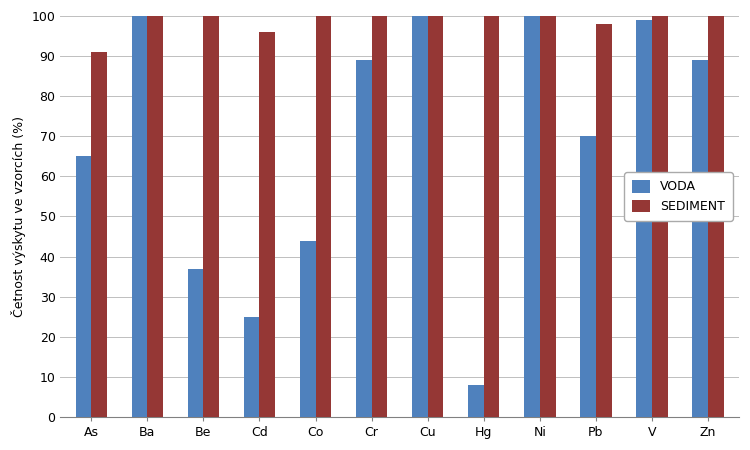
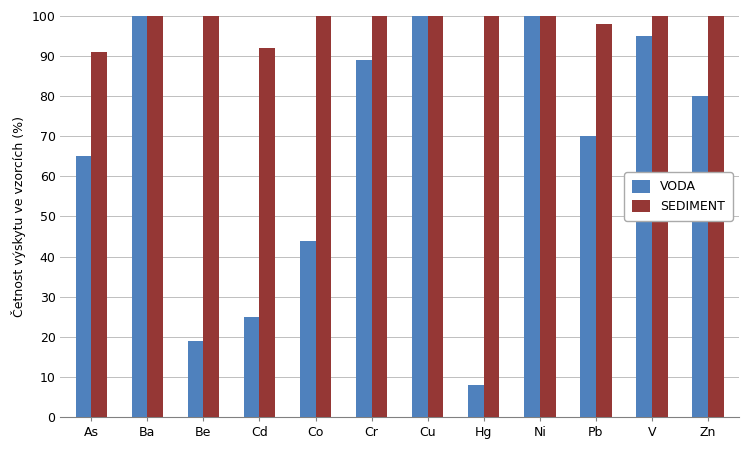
VODA/Be: 37 -> 19
SEDIMENT/Cd: 96 -> 92
VODA/V: 99 -> 95
VODA/Zn: 89 -> 80
